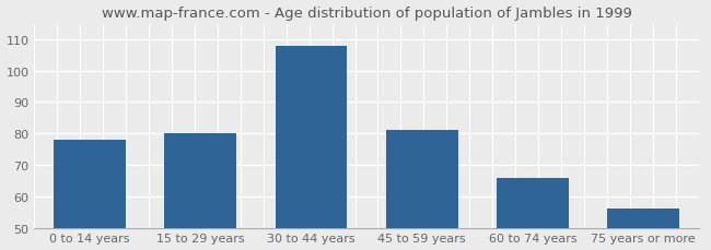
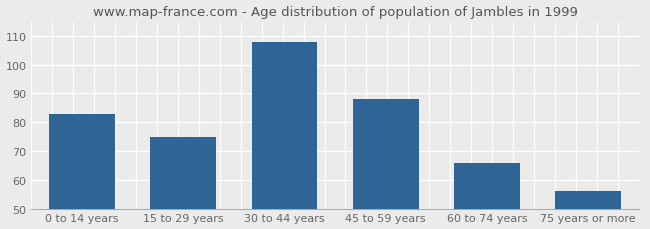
0 to 14 years: 78 -> 83
15 to 29 years: 80 -> 75
45 to 59 years: 81 -> 88
